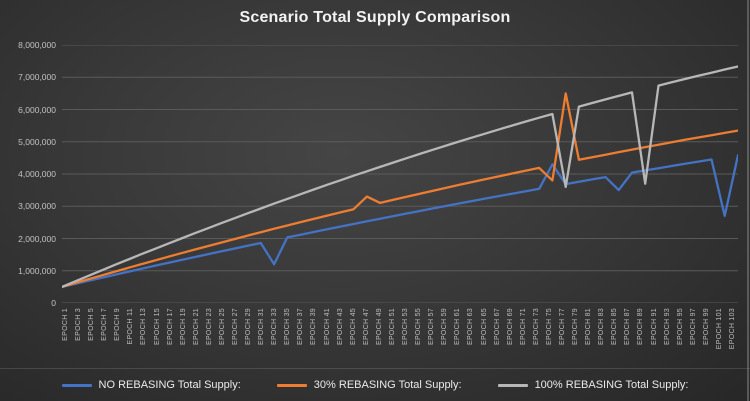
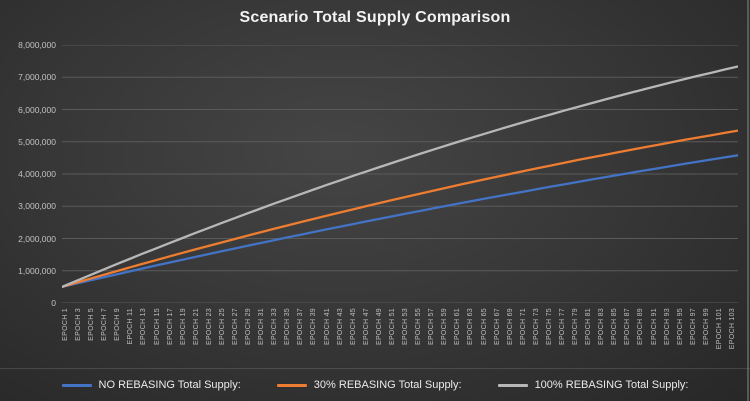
NO REBASING Total Supply:/EPOCH 33: 1200000 -> 1900000
30% REBASING Total Supply:/EPOCH 47: 3300000 -> 3000000
NO REBASING Total Supply:/EPOCH 75: 4300000 -> 3600000
30% REBASING Total Supply:/EPOCH 75: 3800000 -> 4300000
30% REBASING Total Supply:/EPOCH 77: 6500000 -> 4400000
100% REBASING Total Supply:/EPOCH 77: 3600000 -> 6000000
NO REBASING Total Supply:/EPOCH 85: 3500000 -> 4000000
100% REBASING Total Supply:/EPOCH 89: 3700000 -> 6600000
NO REBASING Total Supply:/EPOCH 101: 2700000 -> 4500000
